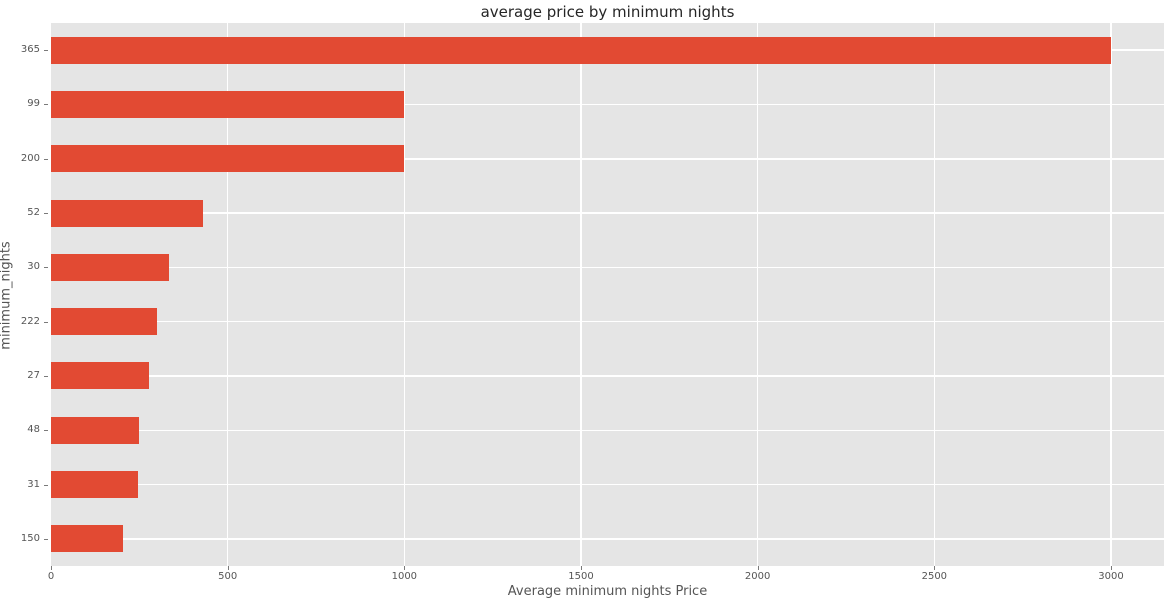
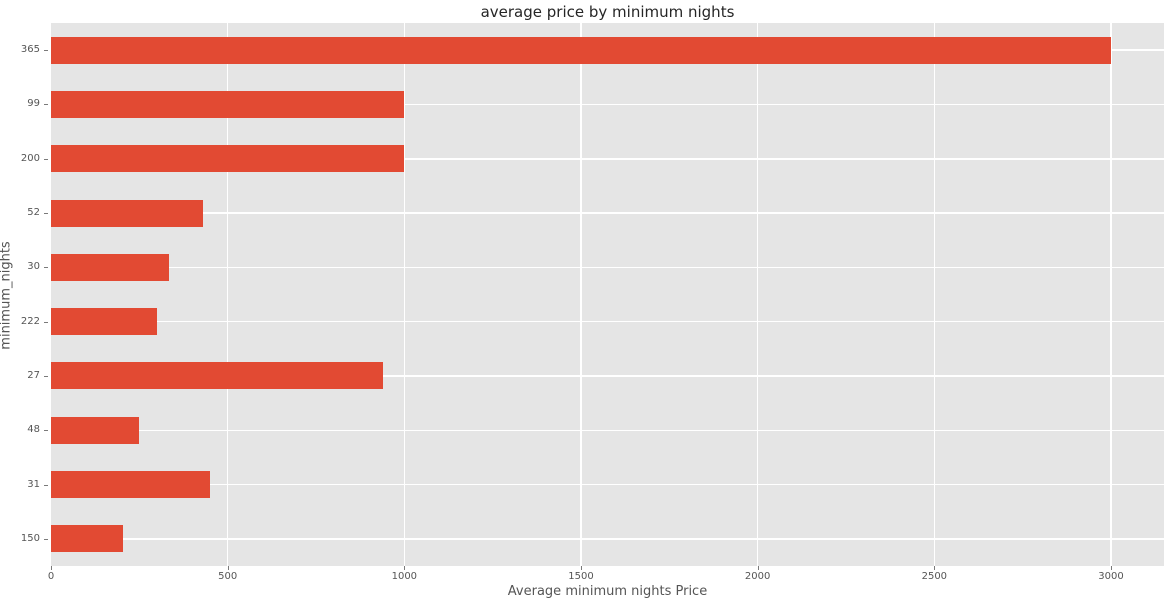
27: 280 -> 940
31: 240 -> 450
